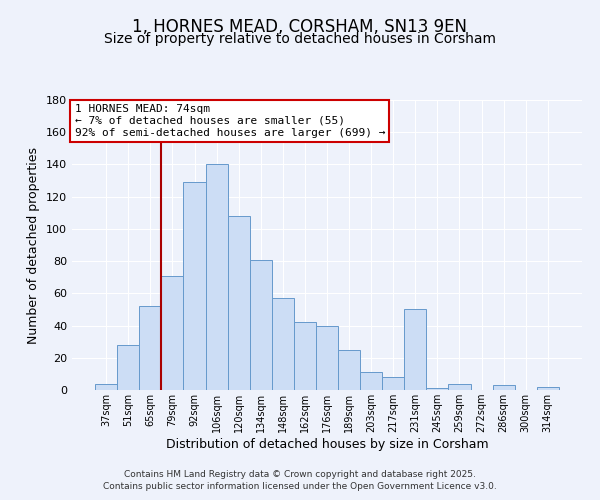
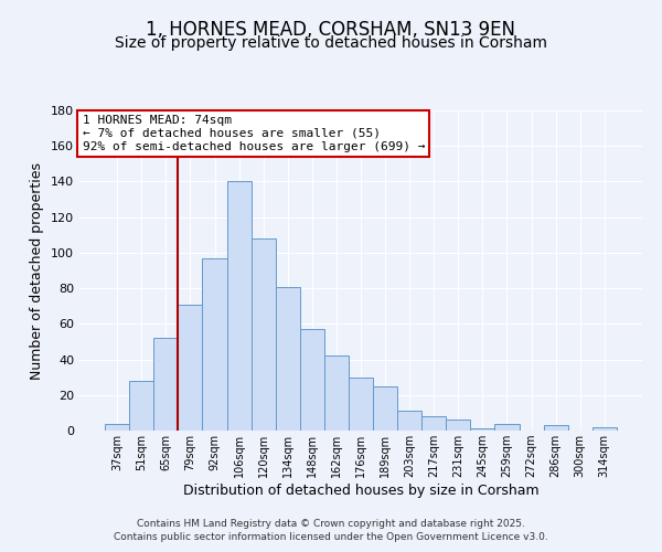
92sqm: 129 -> 97
176sqm: 40 -> 30
231sqm: 50 -> 6
